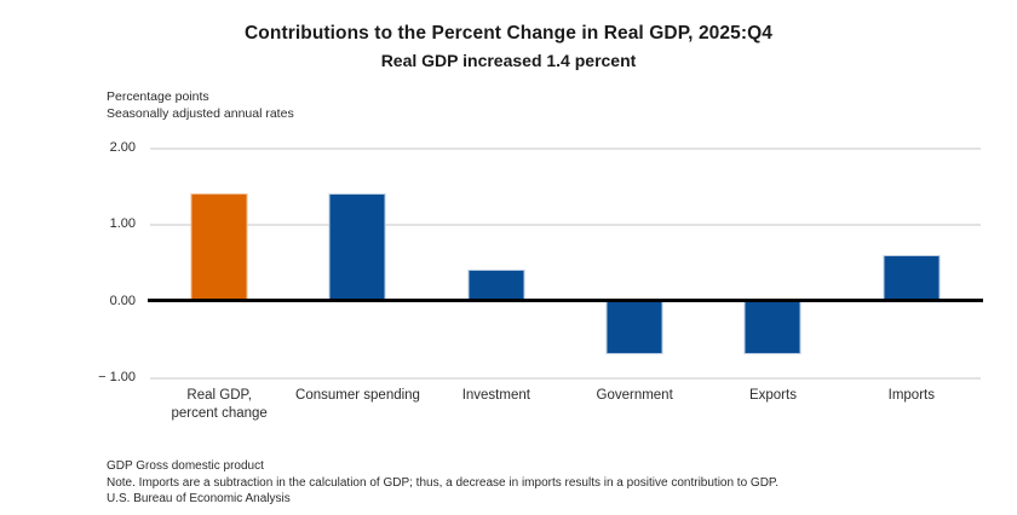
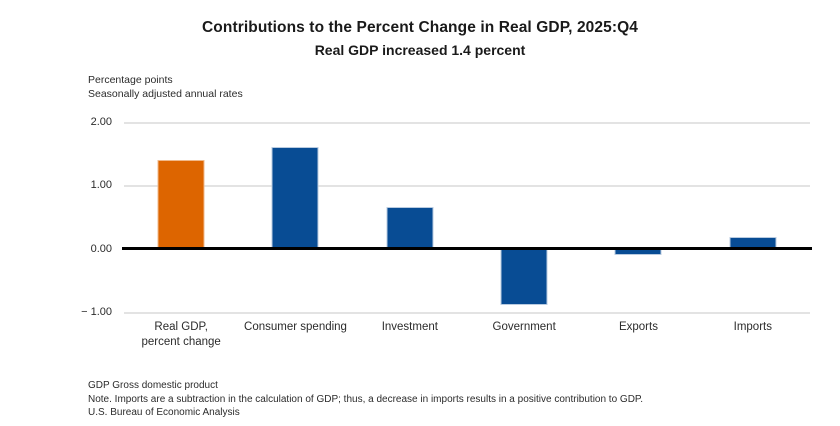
Consumer spending: 1.4 -> 1.6
Investment: 0.4 -> 0.7
Government: -0.7 -> -0.9
Exports: -0.7 -> -0.1
Imports: 0.6 -> 0.2
